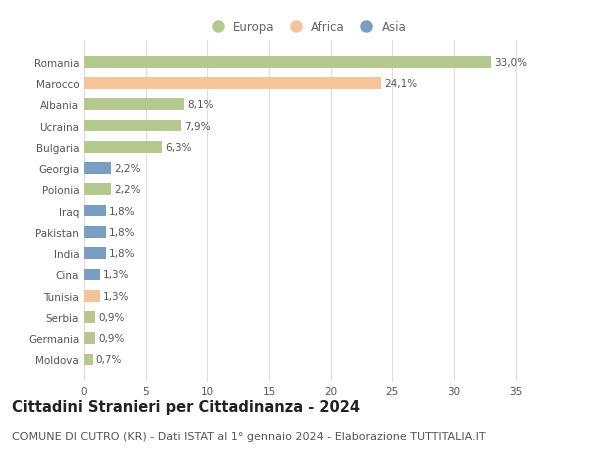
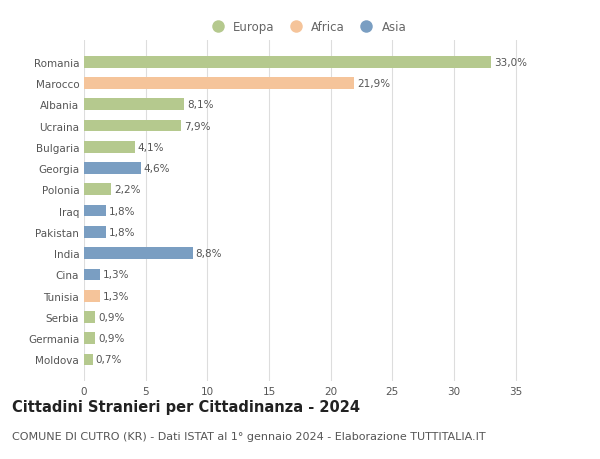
Marocco: 24,1% -> 21,9%
Bulgaria: 6,3% -> 4,1%
Georgia: 2,2% -> 4,6%
India: 1,8% -> 8,8%
